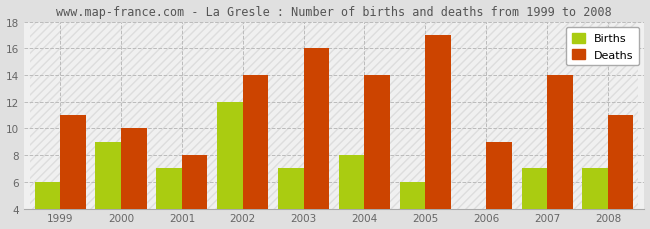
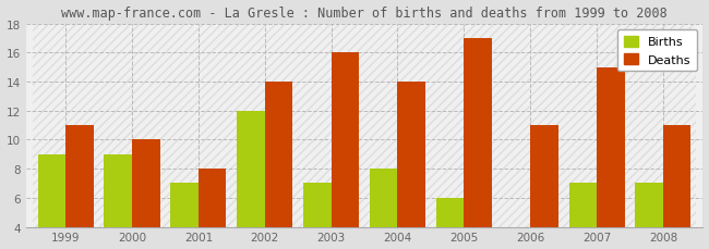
Births/1999: 6 -> 9
Deaths/2006: 9 -> 11
Deaths/2007: 14 -> 15
